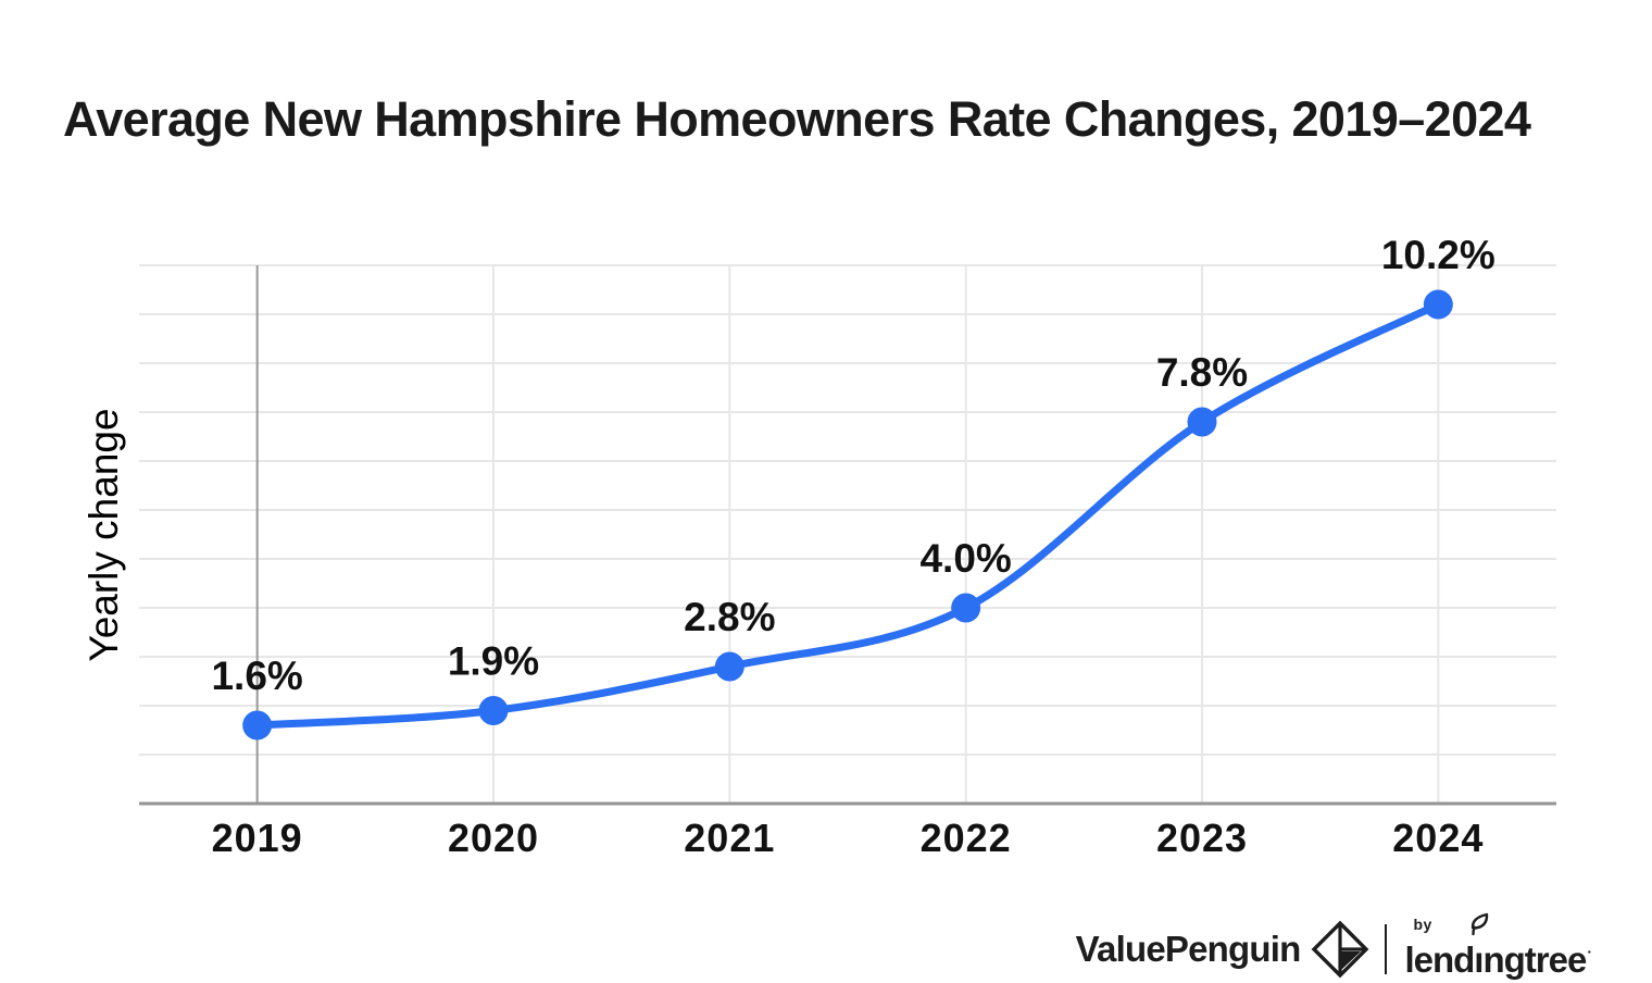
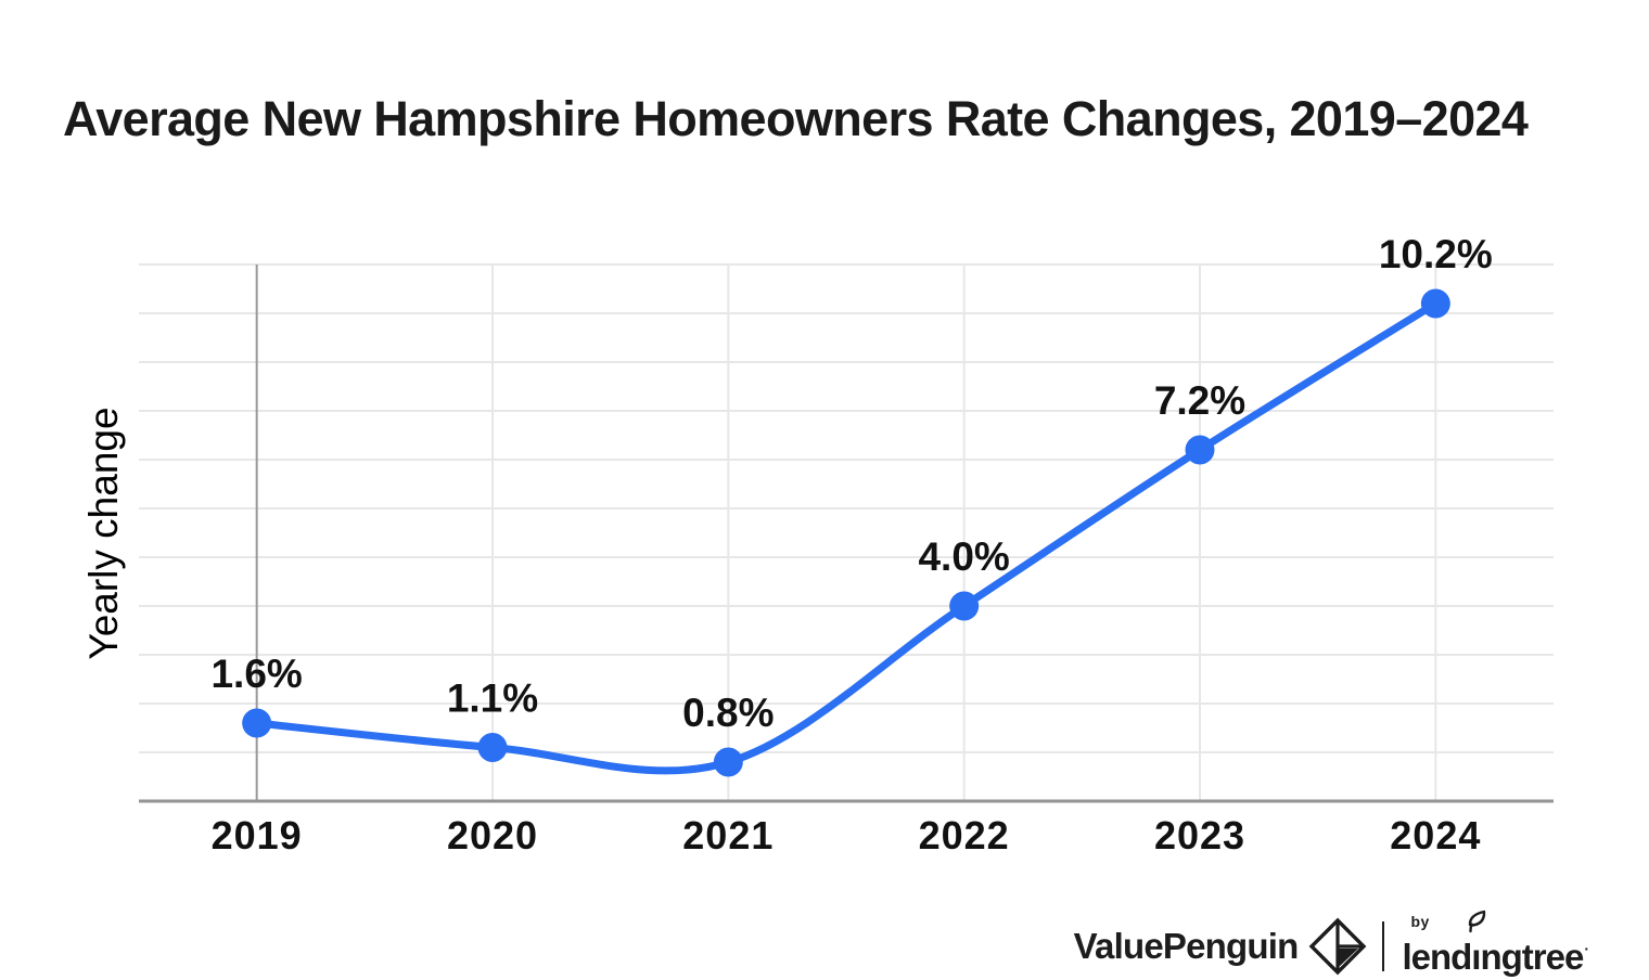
2020: 1.9% -> 1.1%
2021: 2.8% -> 0.8%
2023: 7.8% -> 7.2%
